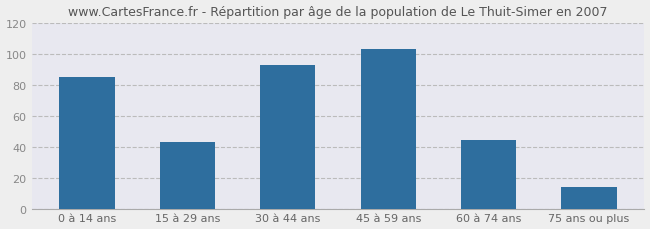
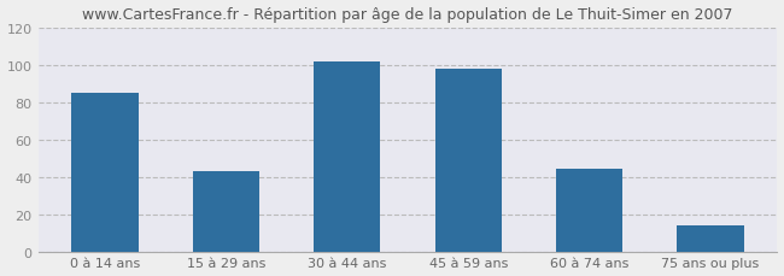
30 à 44 ans: 93 -> 102
45 à 59 ans: 103 -> 98
